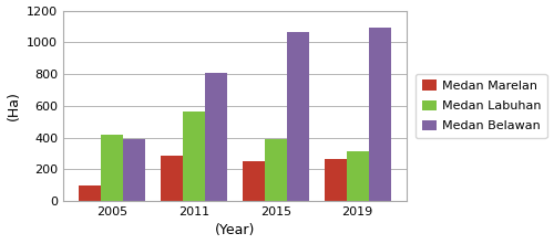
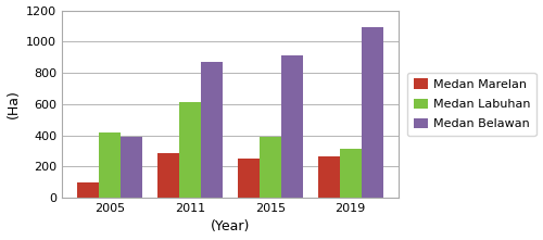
Medan Labuhan/2011: 560 -> 610
Medan Belawan/2011: 800 -> 870
Medan Belawan/2015: 1060 -> 910
